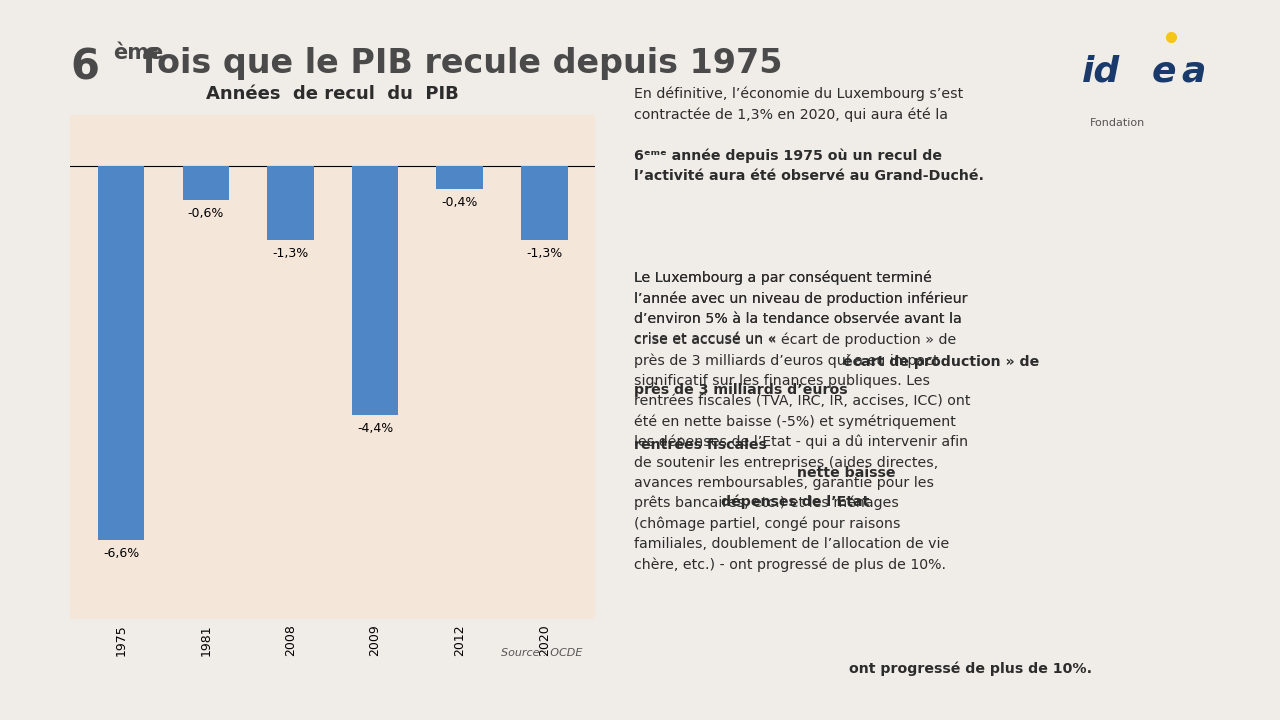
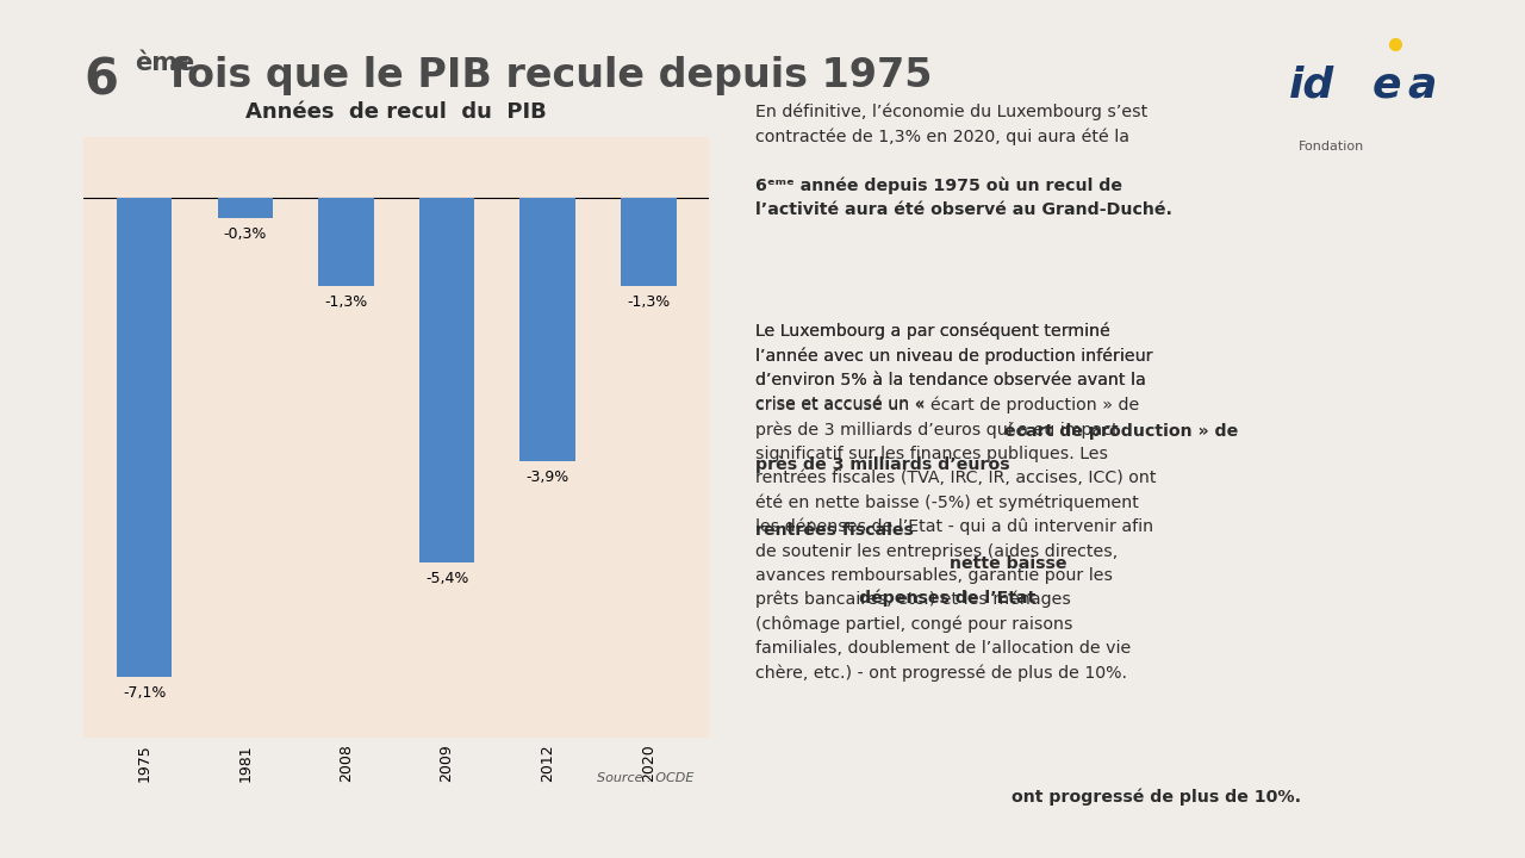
1975: -6,6% -> -7,1%
1981: -0,6% -> -0,3%
2009: -4,4% -> -5,4%
2012: -0,4% -> -3,9%
